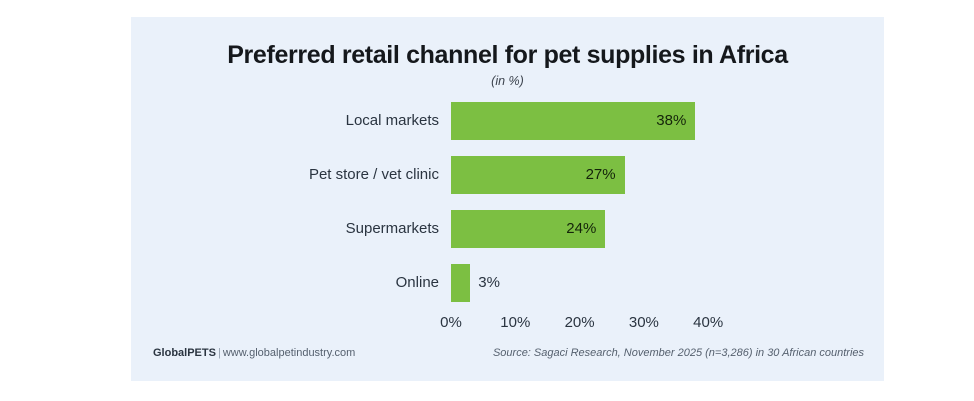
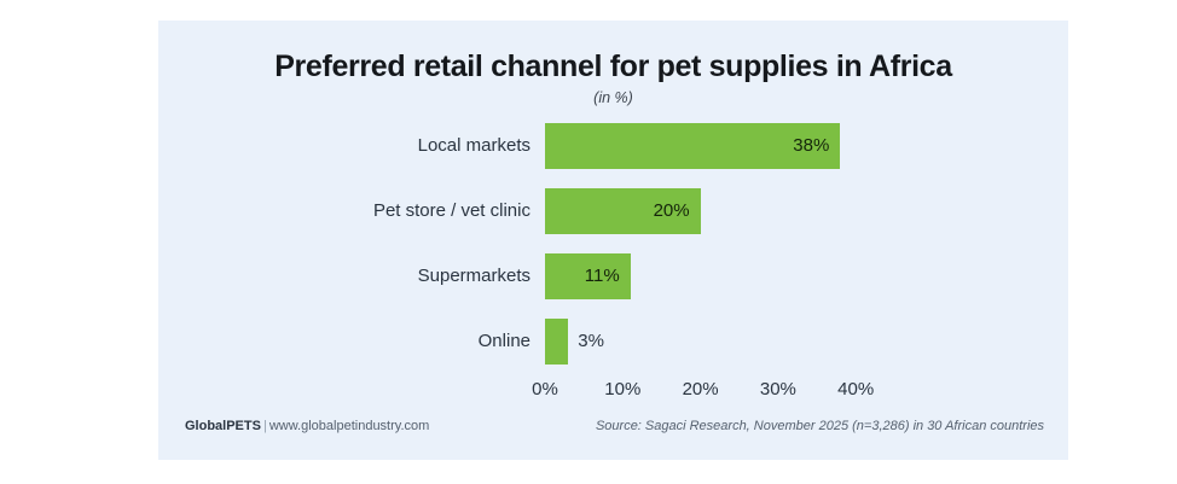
Pet store / vet clinic: 27% -> 20%
Supermarkets: 24% -> 11%
